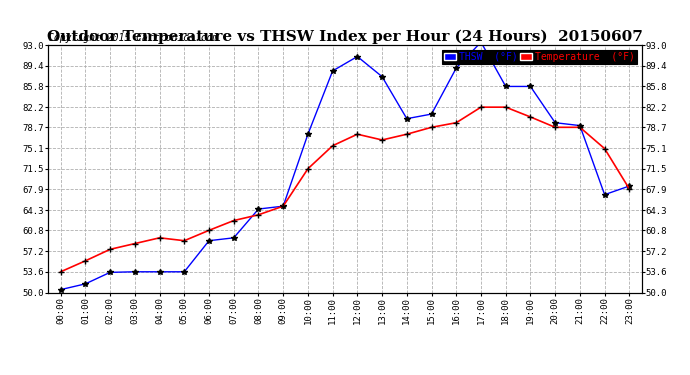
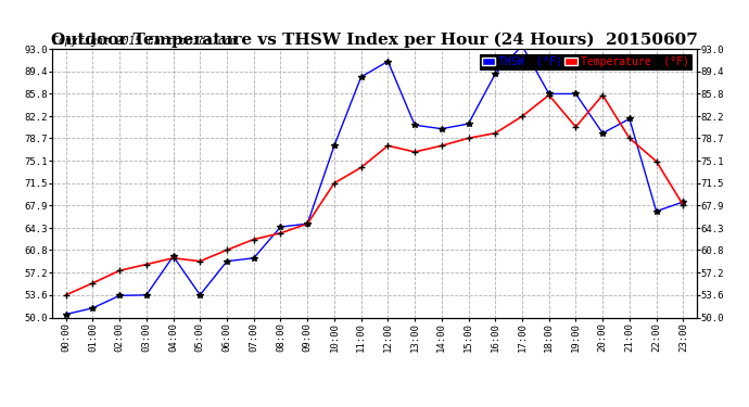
THSW (°F)/04:00: 53.6 -> 59.8
Temperature (°F)/11:00: 75.5 -> 74.0
THSW (°F)/13:00: 87.5 -> 80.8
Temperature (°F)/18:00: 82.2 -> 85.6
Temperature (°F)/20:00: 78.7 -> 85.6
THSW (°F)/21:00: 79.0 -> 81.8
